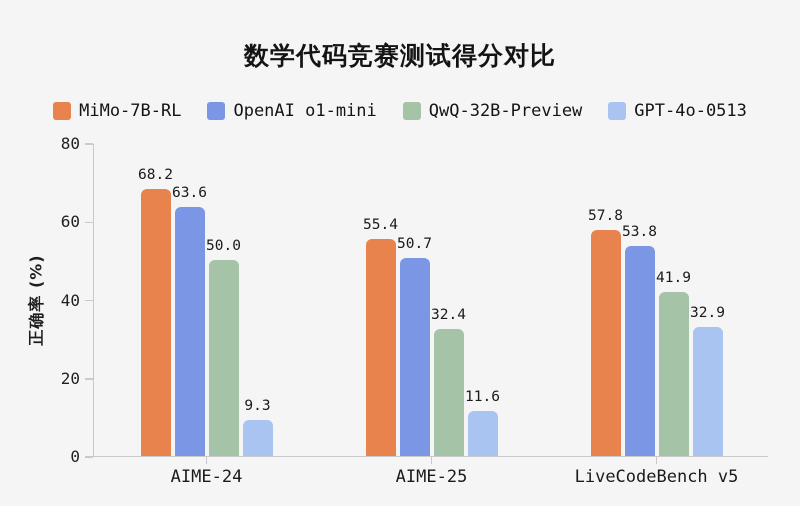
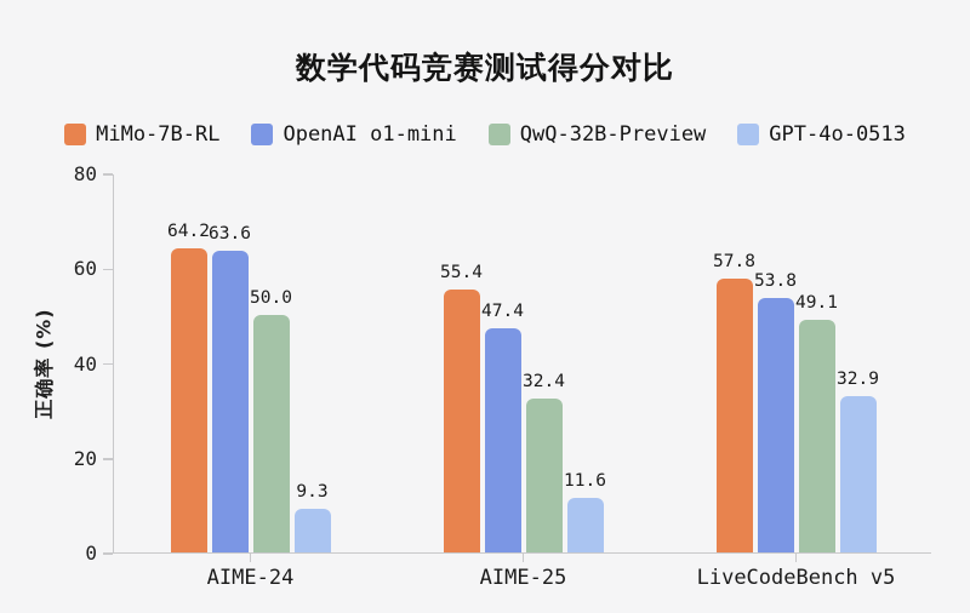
MiMo-7B-RL/AIME-24: 68.2 -> 64.2
OpenAI o1-mini/AIME-25: 50.7 -> 47.4
QwQ-32B-Preview/LiveCodeBench v5: 41.9 -> 49.1
